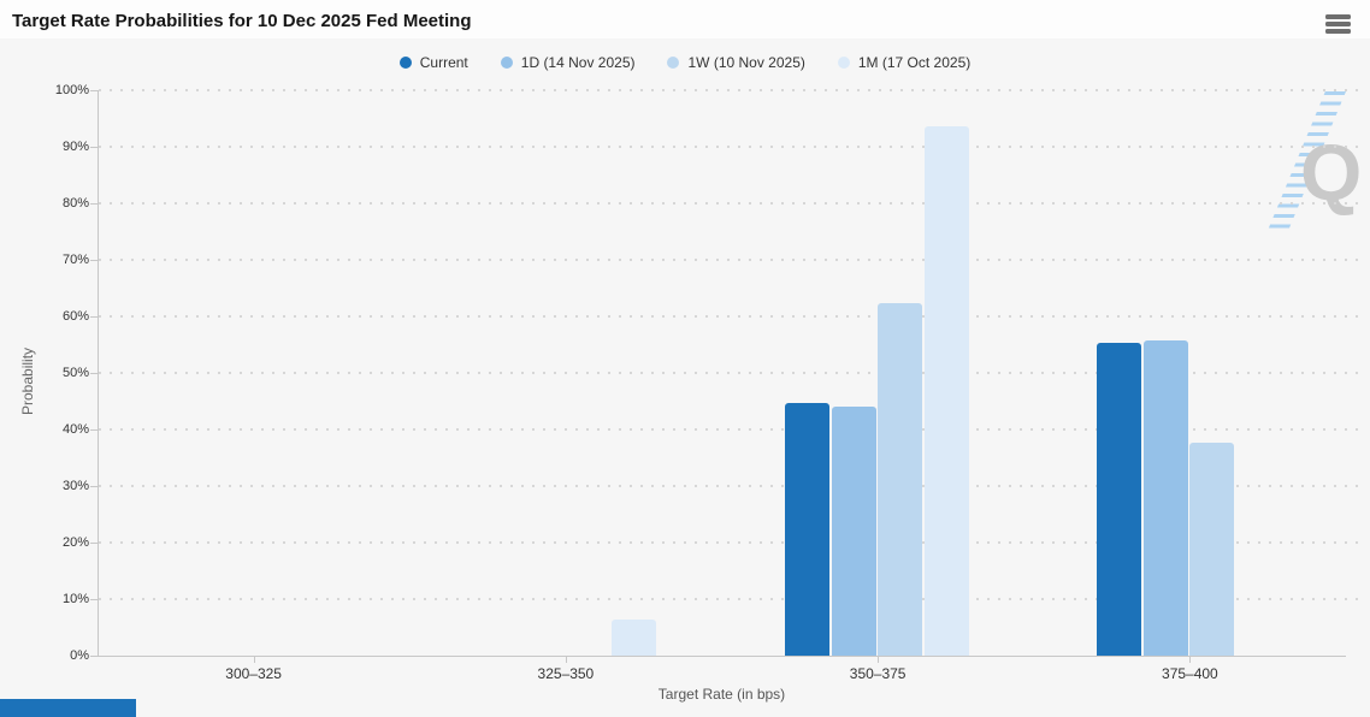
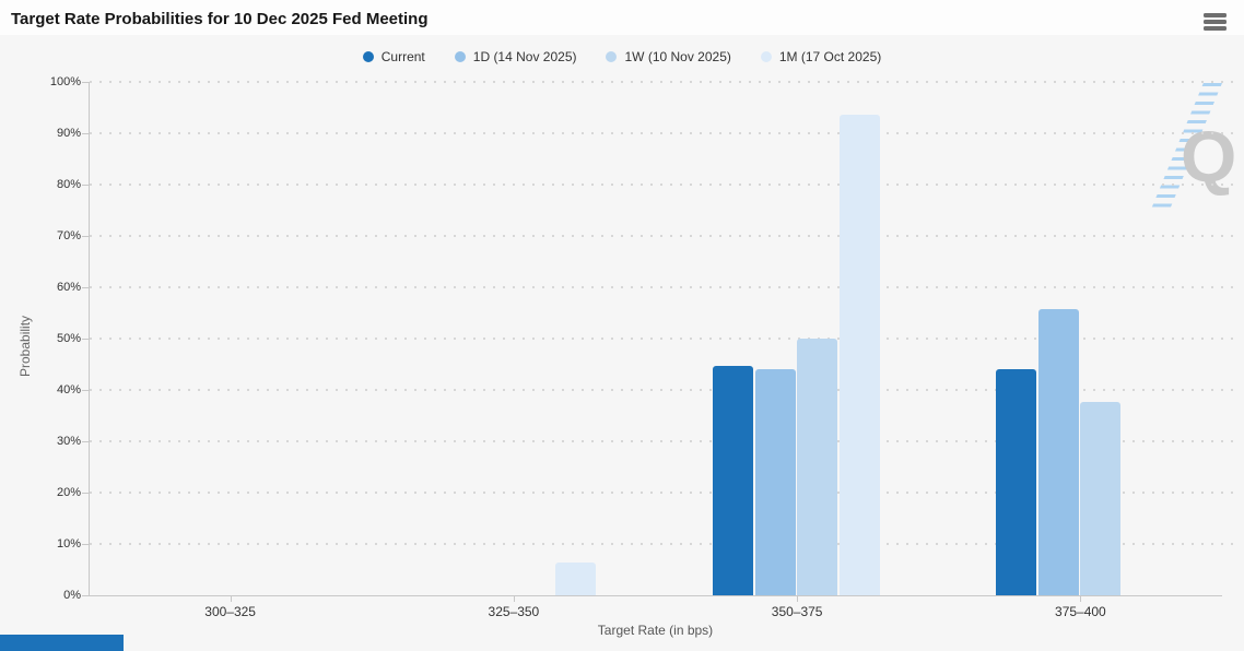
1W (10 Nov 2025)/350–375: 62% -> 50%
Current/375–400: 55% -> 44%
